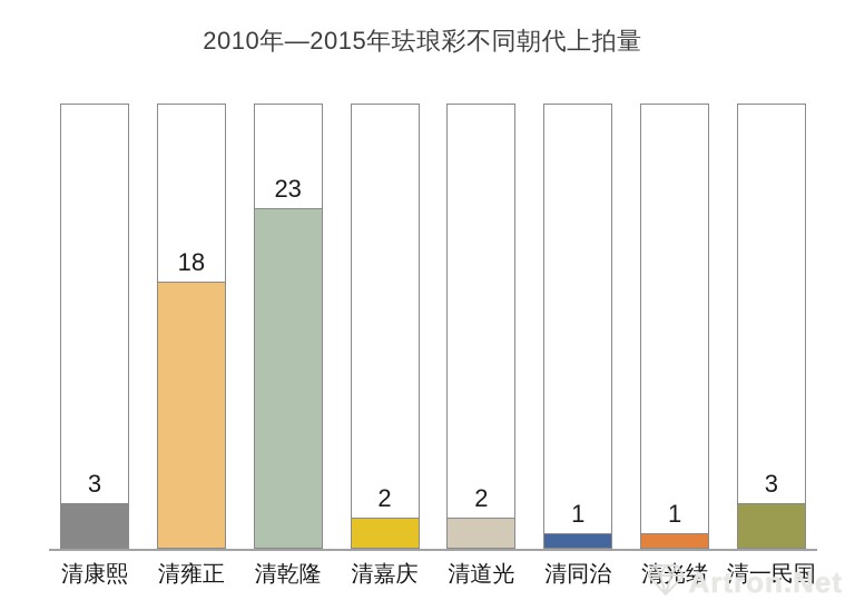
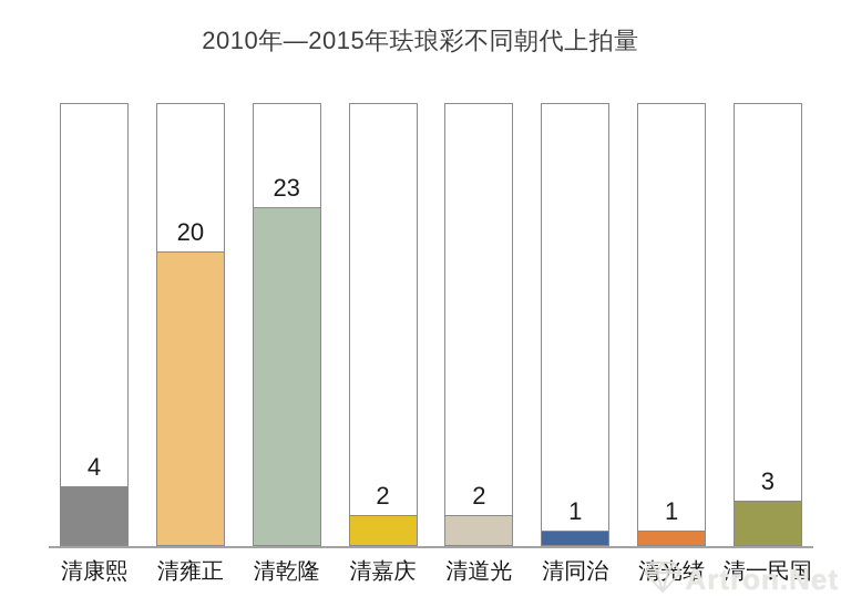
清康熙: 3 -> 4
清雍正: 18 -> 20
